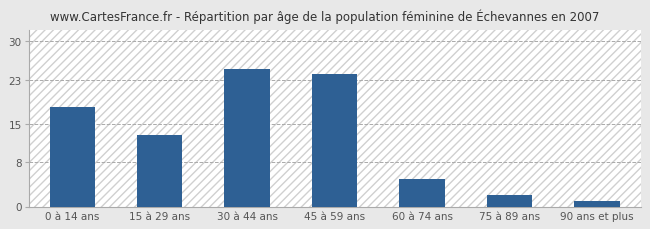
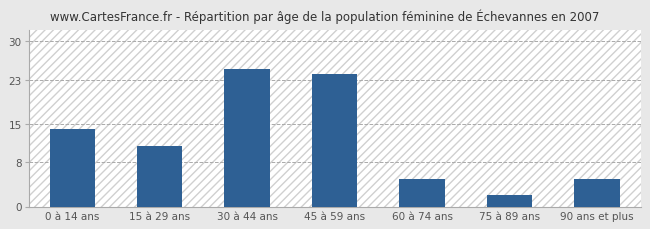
0 à 14 ans: 18 -> 14
15 à 29 ans: 13 -> 11
90 ans et plus: 1 -> 5
